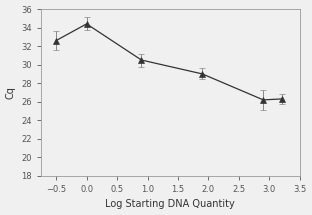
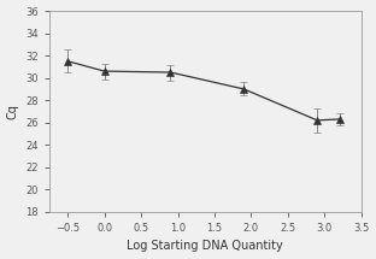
−0.5: 32.6 -> 31.5
0.0: 34.4 -> 30.6
